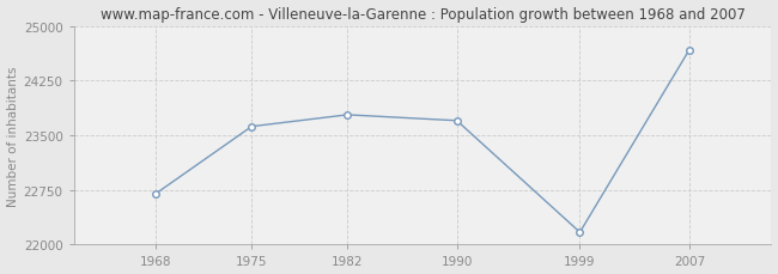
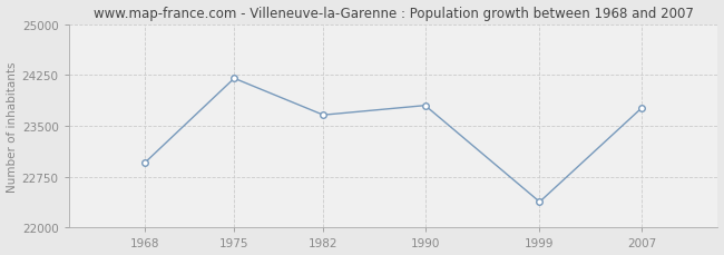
1968: 22700 -> 22960
1975: 23620 -> 24200
1982: 23780 -> 23660
1990: 23700 -> 23800
1999: 22170 -> 22380
2007: 24670 -> 23760
